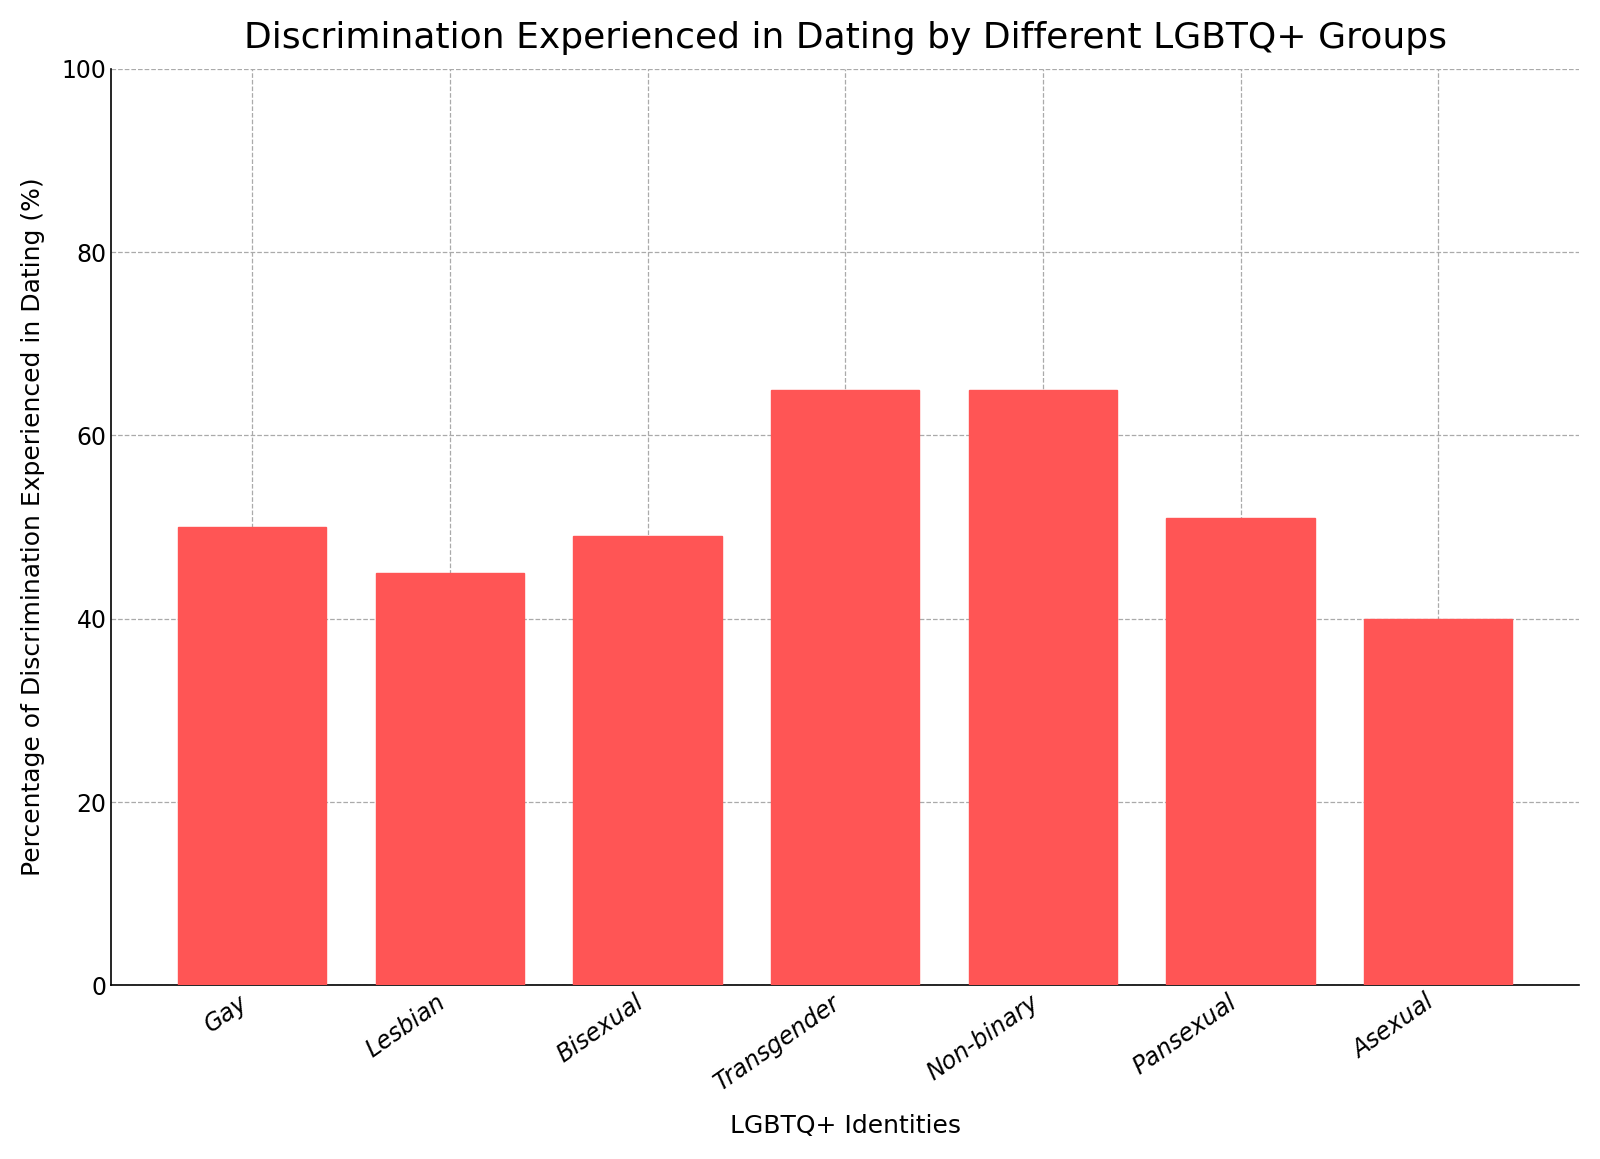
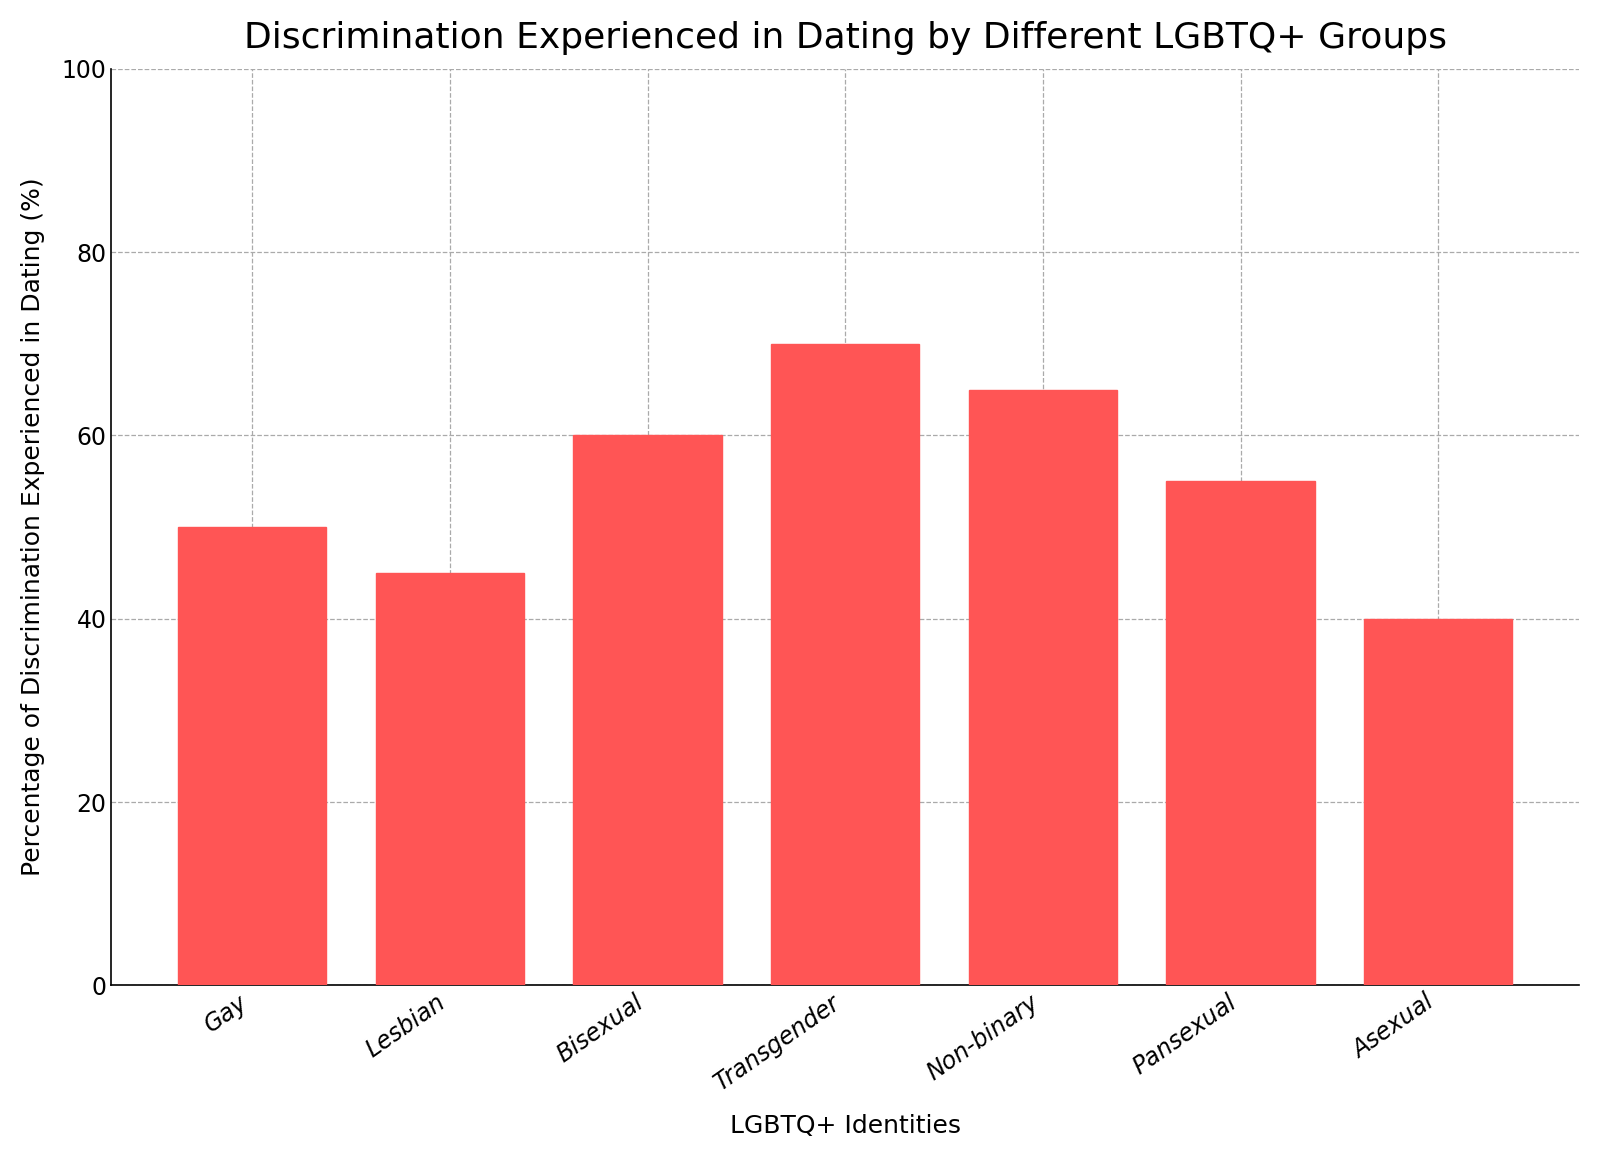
Bisexual: 49 -> 60
Transgender: 65 -> 70
Pansexual: 51 -> 55
